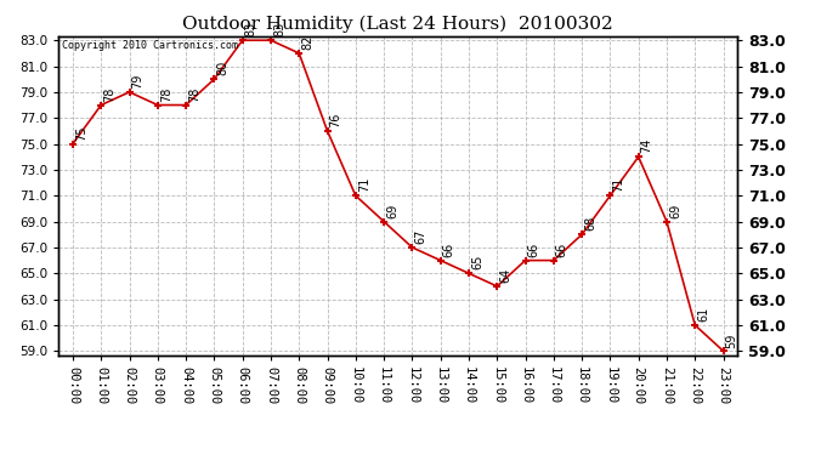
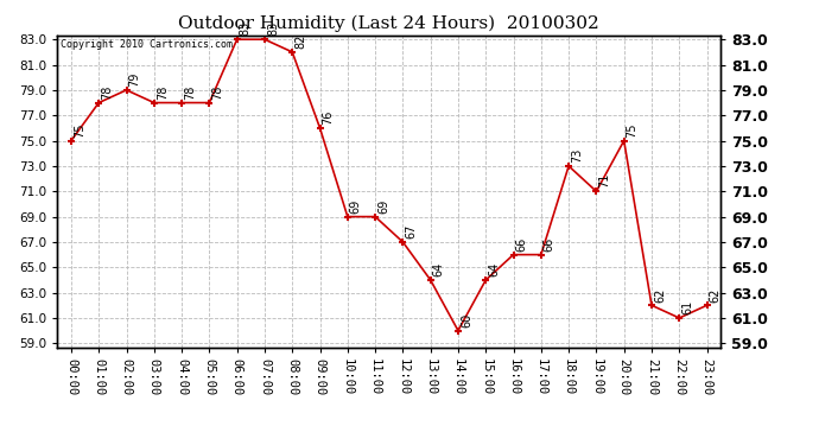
05:00: 80 -> 78
10:00: 71 -> 69
13:00: 66 -> 64
14:00: 65 -> 60
18:00: 68 -> 73
20:00: 74 -> 75
21:00: 69 -> 62
23:00: 59 -> 62
